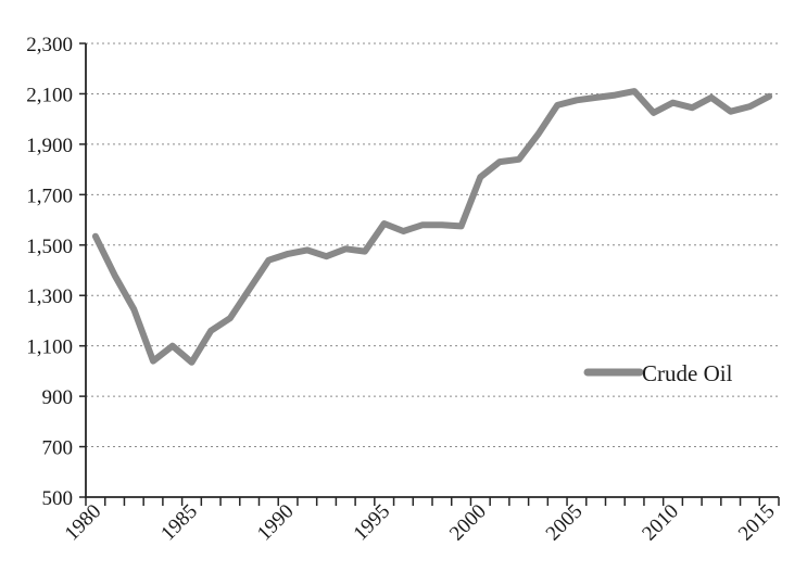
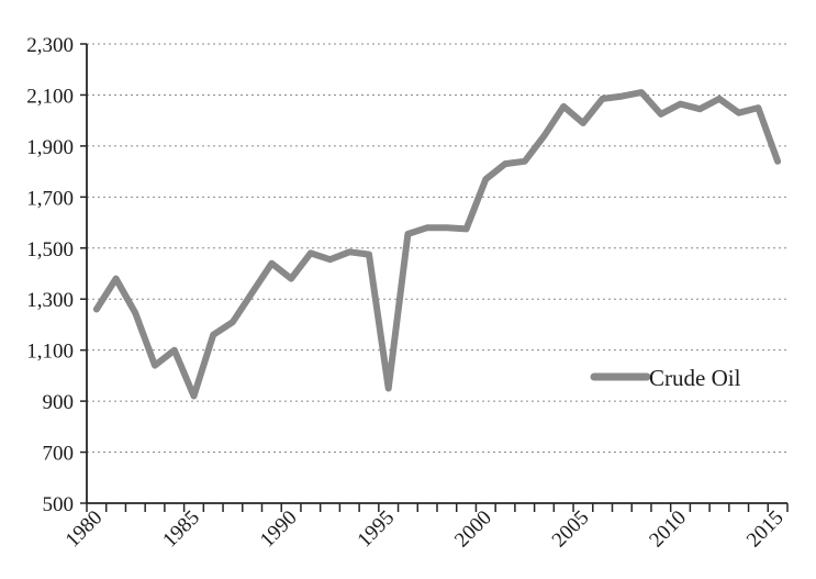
1980: 1540 -> 1260
1985: 1040 -> 920
1990: 1460 -> 1380
1995: 1580 -> 950
2005: 2080 -> 1990
2015: 2090 -> 1840
